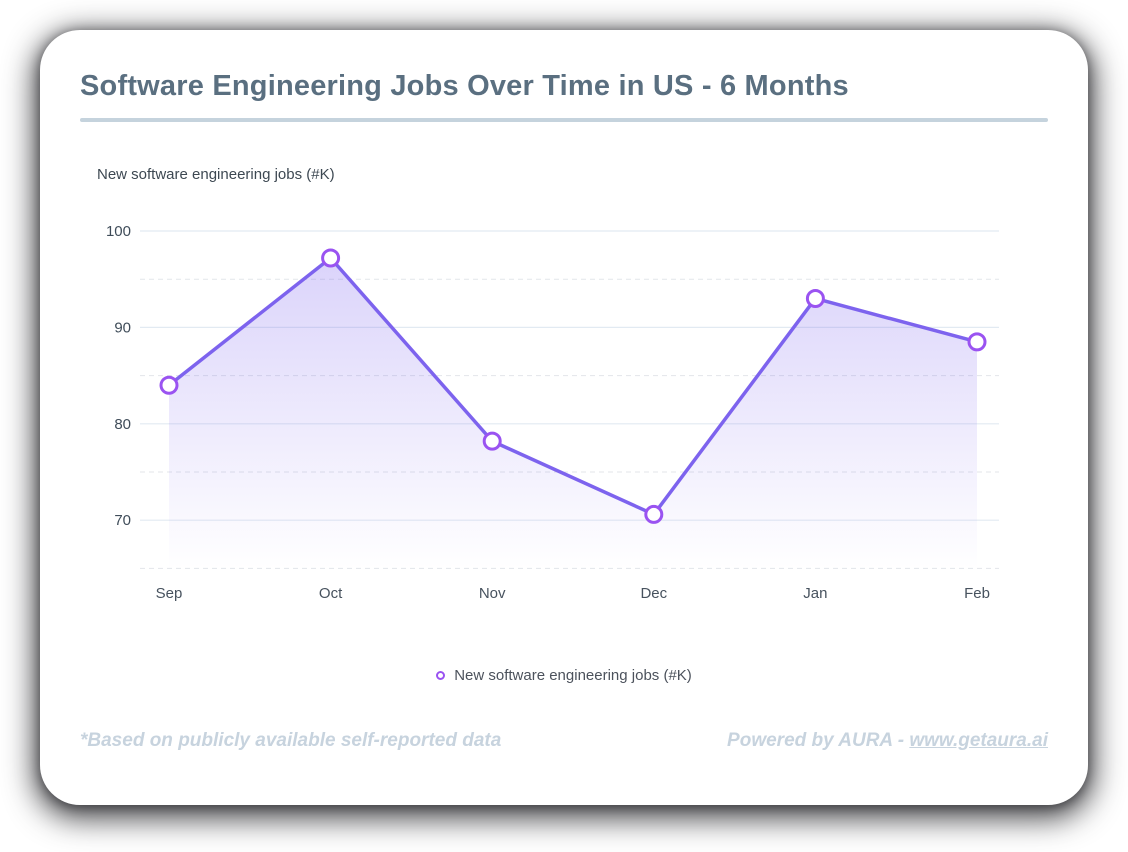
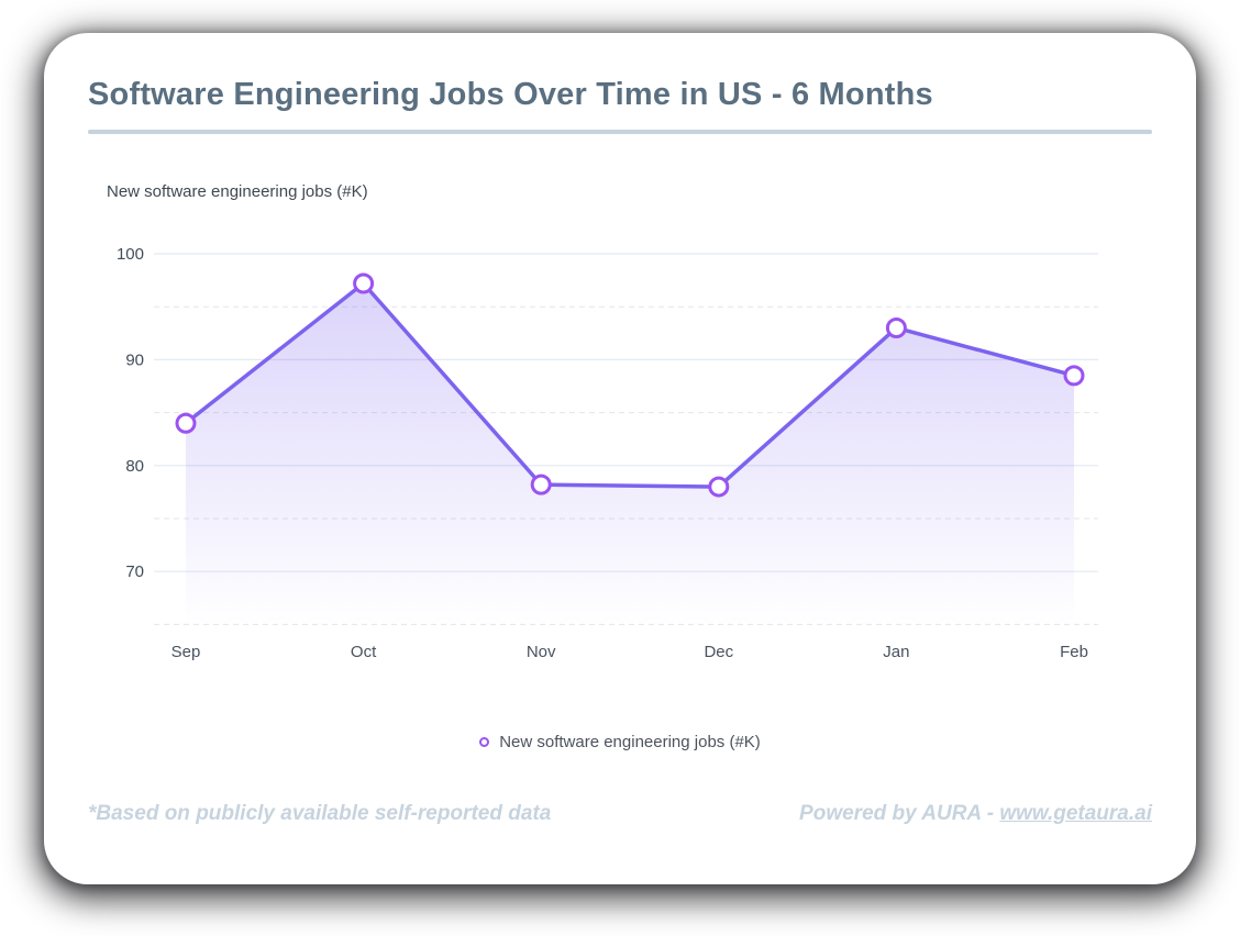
Dec: 71 -> 78
